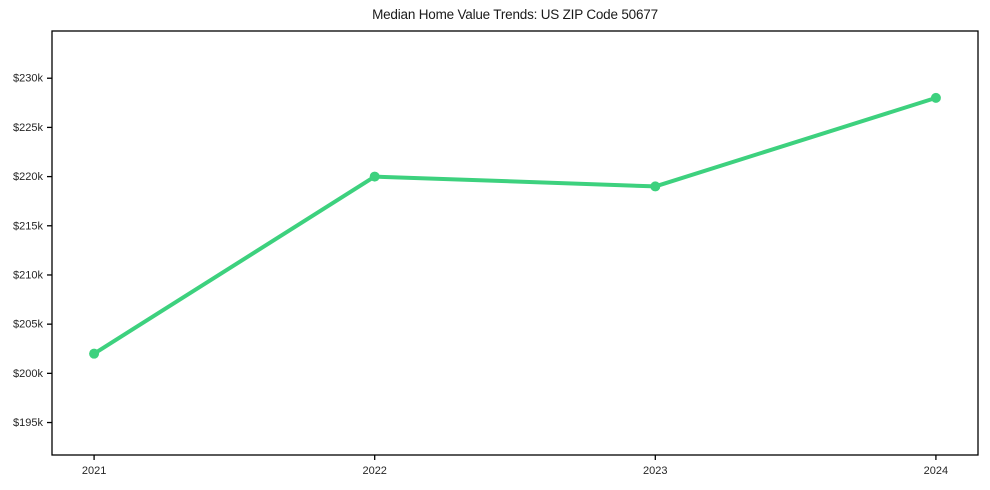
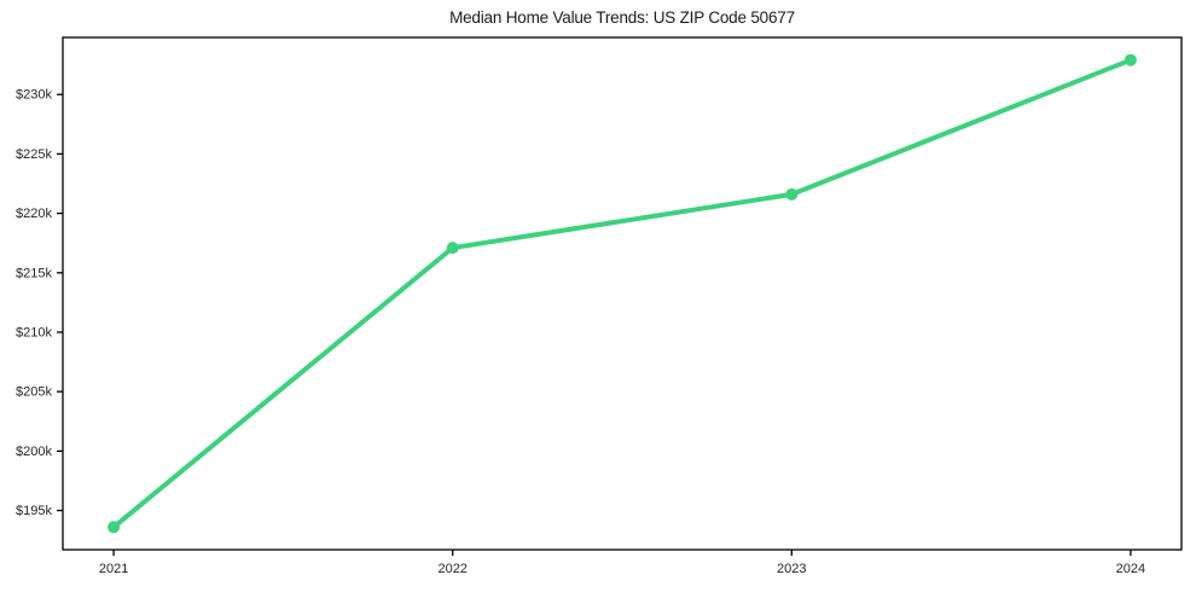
2021: $202k -> $194k
2022: $220k -> $217k
2023: $219k -> $222k
2024: $228k -> $233k
